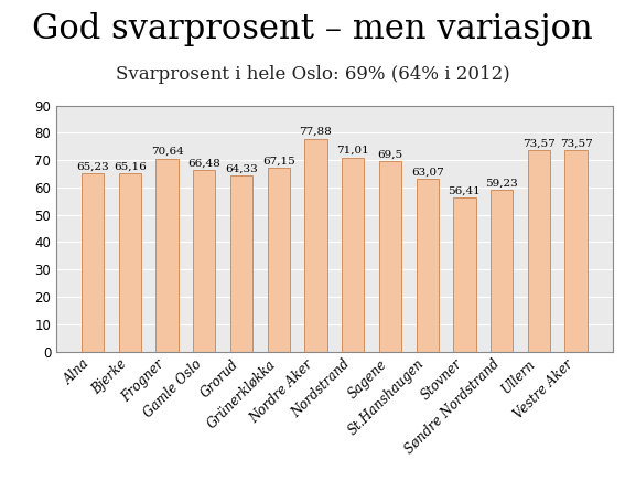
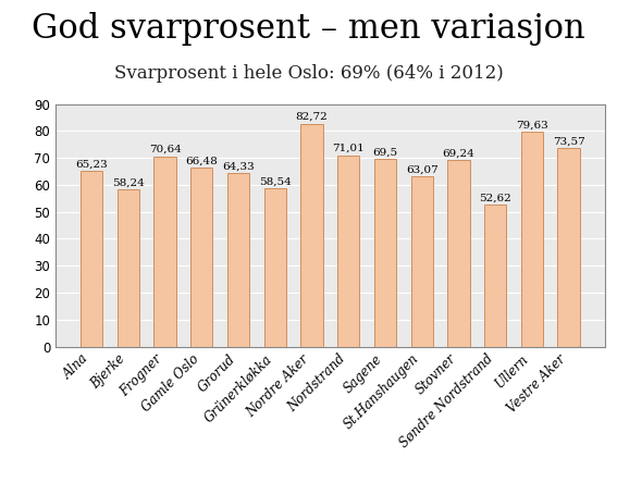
Bjerke: 65,16 -> 58,24
Grünerkløkka: 67,15 -> 58,54
Nordre Aker: 77,88 -> 82,72
Stovner: 56,41 -> 69,24
Søndre Nordstrand: 59,23 -> 52,62
Ullern: 73,57 -> 79,63
